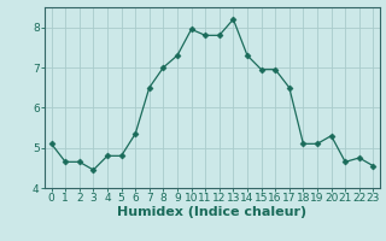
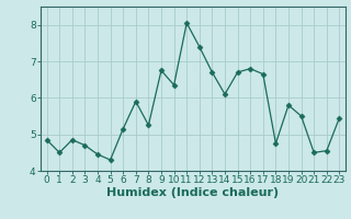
0: 5.10 -> 4.85
1: 4.65 -> 4.50
2: 4.65 -> 4.85
3: 4.45 -> 4.70
4: 4.80 -> 4.45
5: 4.80 -> 4.30
6: 5.35 -> 5.15
7: 6.50 -> 5.90
8: 7.00 -> 5.25
9: 7.30 -> 6.75
10: 7.95 -> 6.35
11: 7.80 -> 8.05
12: 7.80 -> 7.40
13: 8.20 -> 6.70
14: 7.30 -> 6.10
15: 6.95 -> 6.70
16: 6.95 -> 6.80
17: 6.50 -> 6.65
18: 5.10 -> 4.75
19: 5.10 -> 5.80
20: 5.30 -> 5.50
21: 4.65 -> 4.50
22: 4.75 -> 4.55
23: 4.55 -> 5.45
